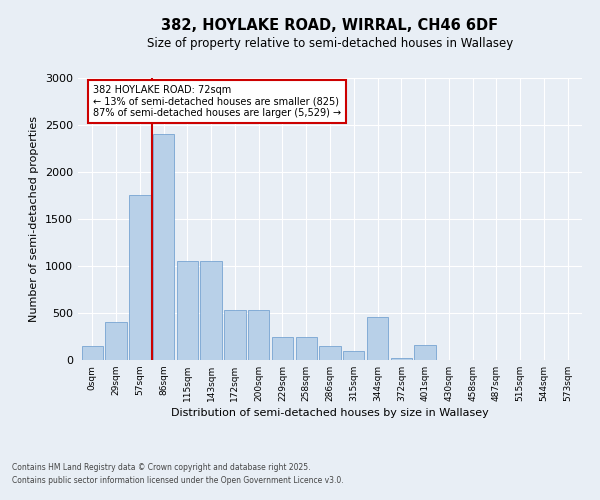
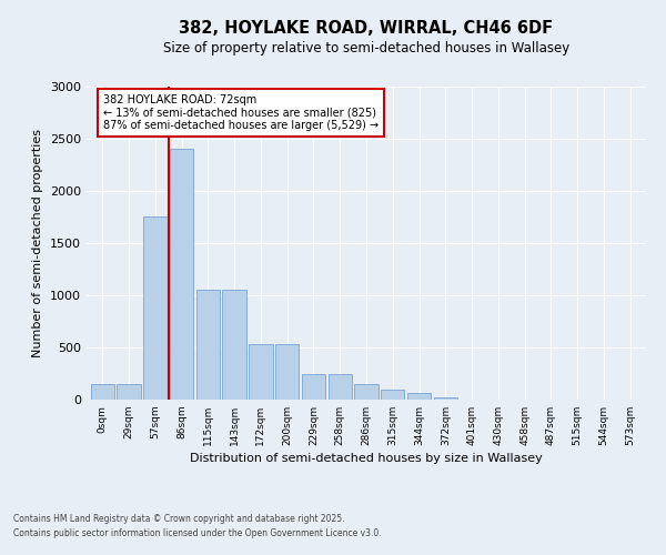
29sqm: 400 -> 150
344sqm: 460 -> 60
401sqm: 160 -> 0
